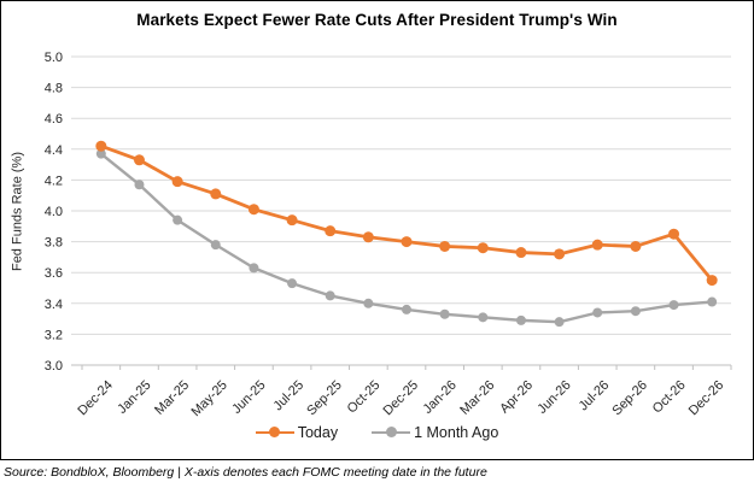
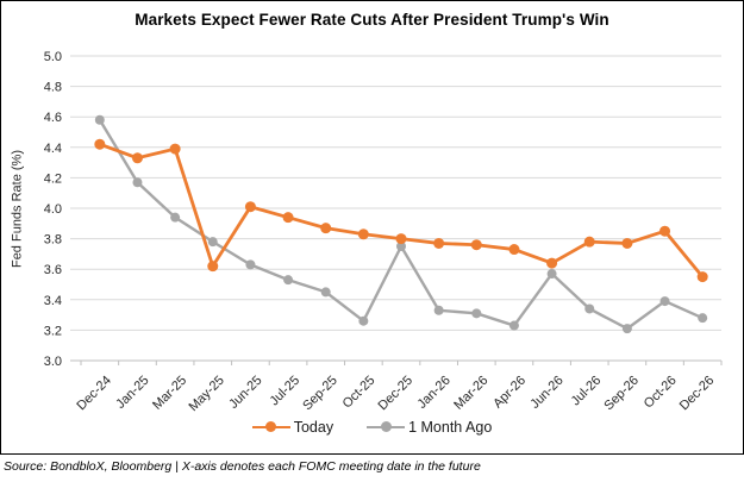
1 Month Ago/Dec-24: 4.37 -> 4.58
Today/Mar-25: 4.19 -> 4.39
Today/May-25: 4.11 -> 3.62
1 Month Ago/Oct-25: 3.40 -> 3.26
1 Month Ago/Dec-25: 3.36 -> 3.75
1 Month Ago/Apr-26: 3.29 -> 3.23
Today/Jun-26: 3.72 -> 3.64
1 Month Ago/Jun-26: 3.28 -> 3.57
1 Month Ago/Sep-26: 3.35 -> 3.21
1 Month Ago/Dec-26: 3.41 -> 3.28
